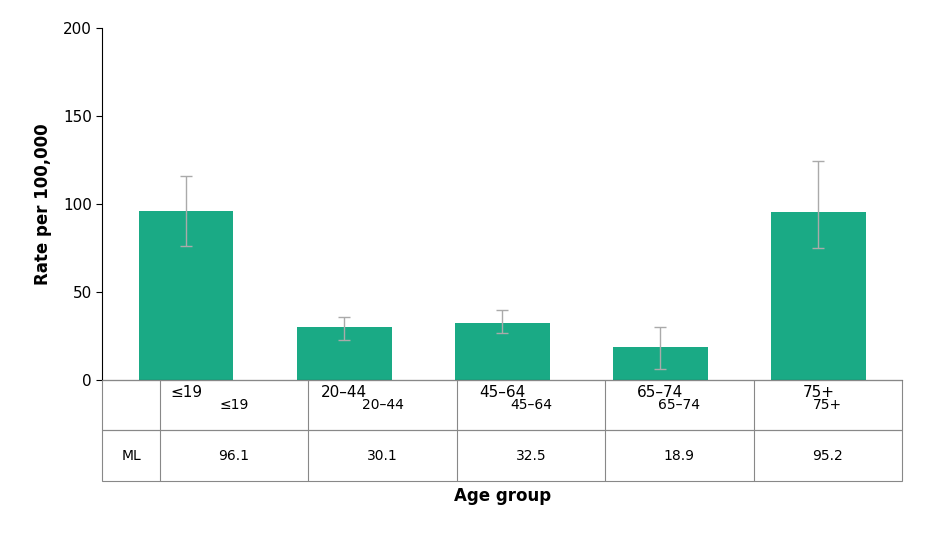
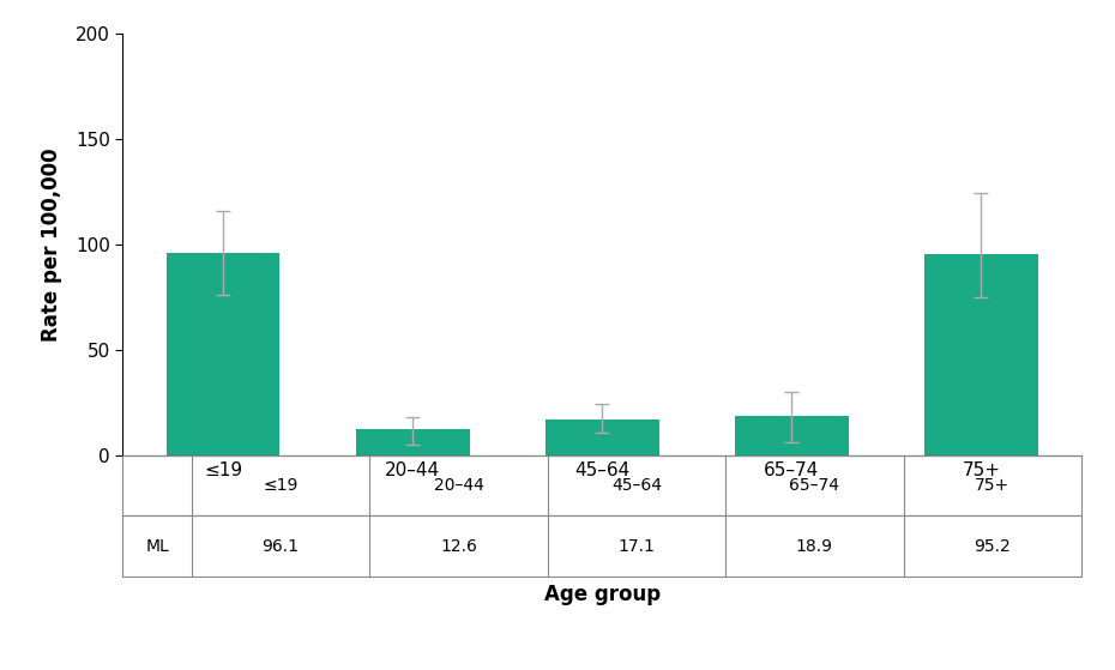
20–44: 30.1 -> 12.6
45–64: 32.5 -> 17.1
